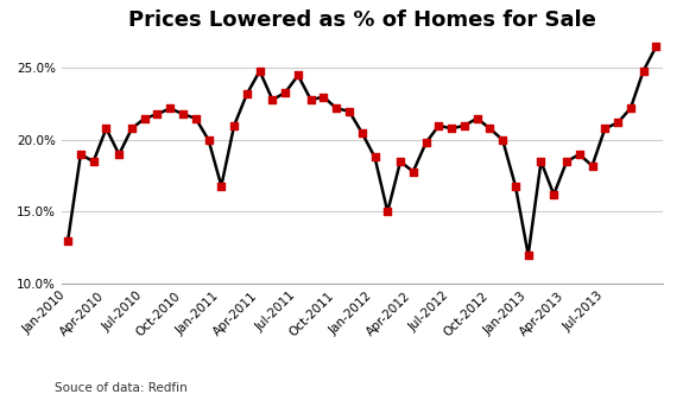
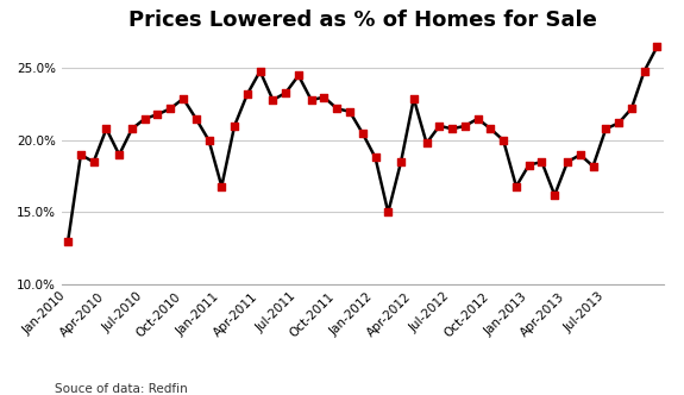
Oct-2010: 21.8% -> 22.9%
Apr-2012: 17.8% -> 22.9%
Jan-2013: 12.0% -> 18.3%
